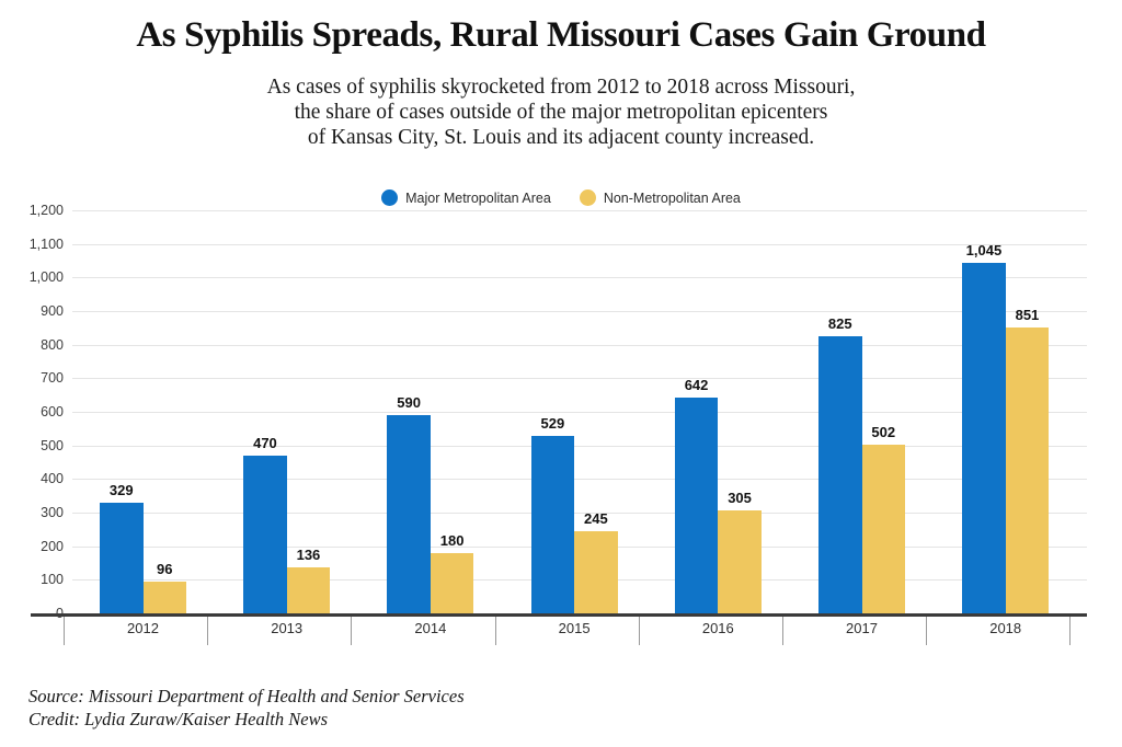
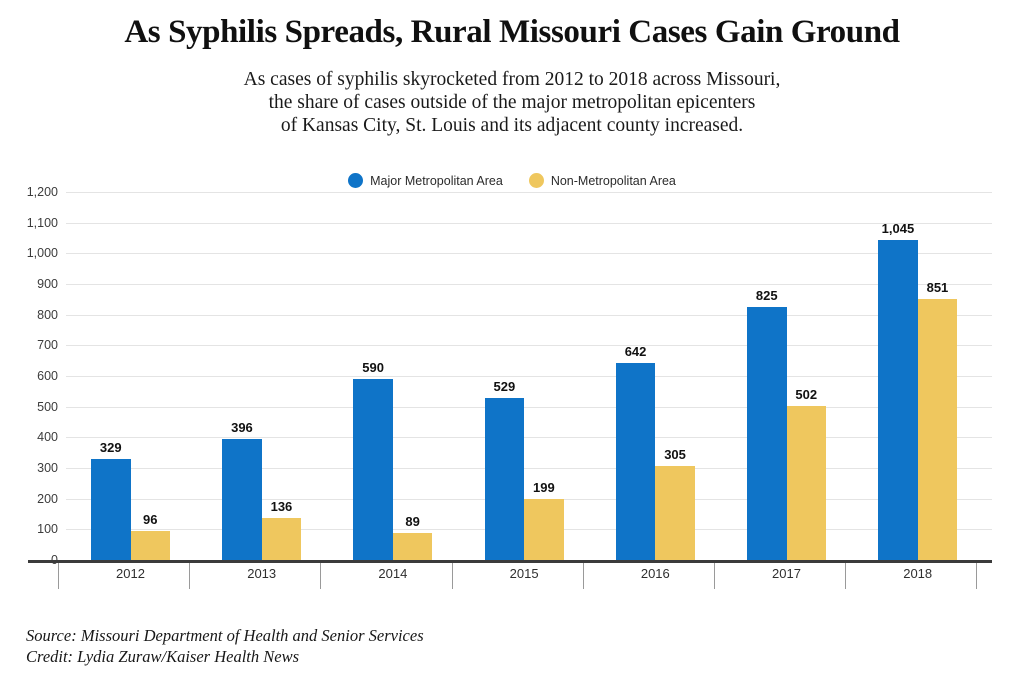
Major Metropolitan Area/2013: 470 -> 396
Non-Metropolitan Area/2014: 180 -> 89
Non-Metropolitan Area/2015: 245 -> 199
